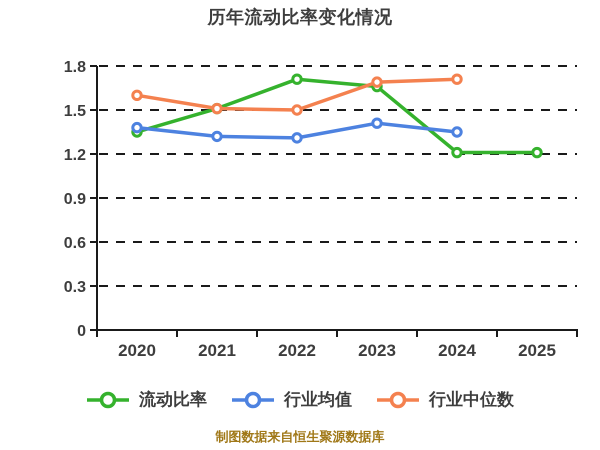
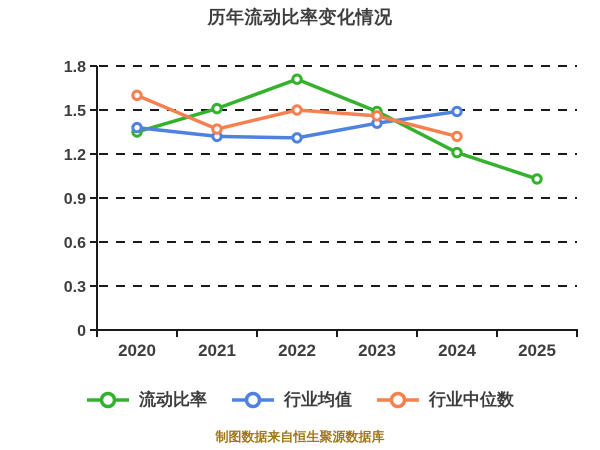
行业中位数/2021: 1.51 -> 1.37
流动比率/2023: 1.66 -> 1.49
行业中位数/2023: 1.69 -> 1.46
行业均值/2024: 1.35 -> 1.49
行业中位数/2024: 1.71 -> 1.32
流动比率/2025: 1.21 -> 1.03
